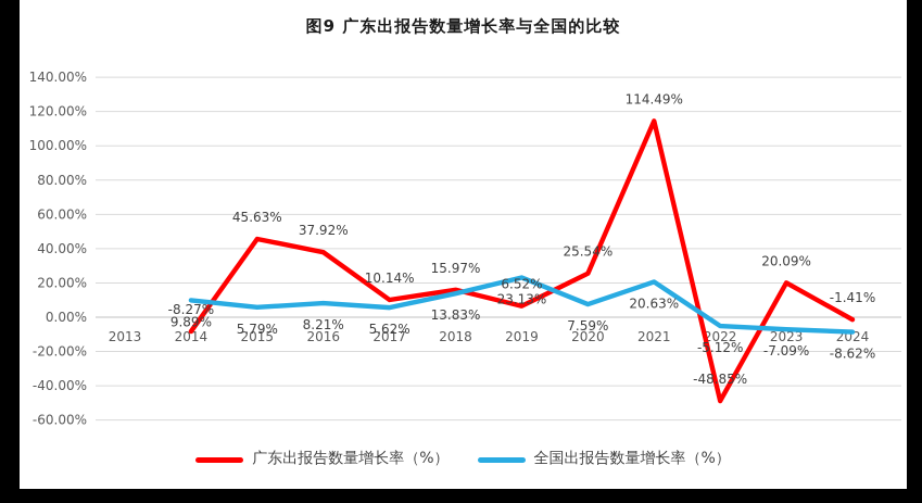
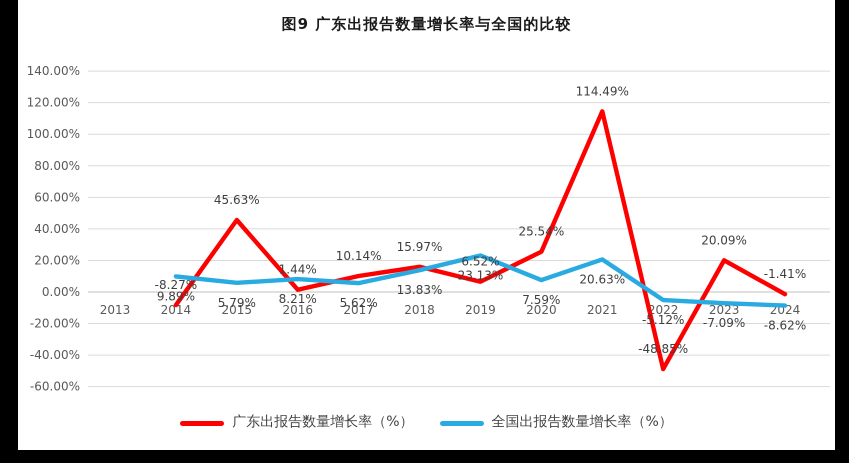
广东出报告数量增长率（%）/2016: 37.92% -> 1.44%
